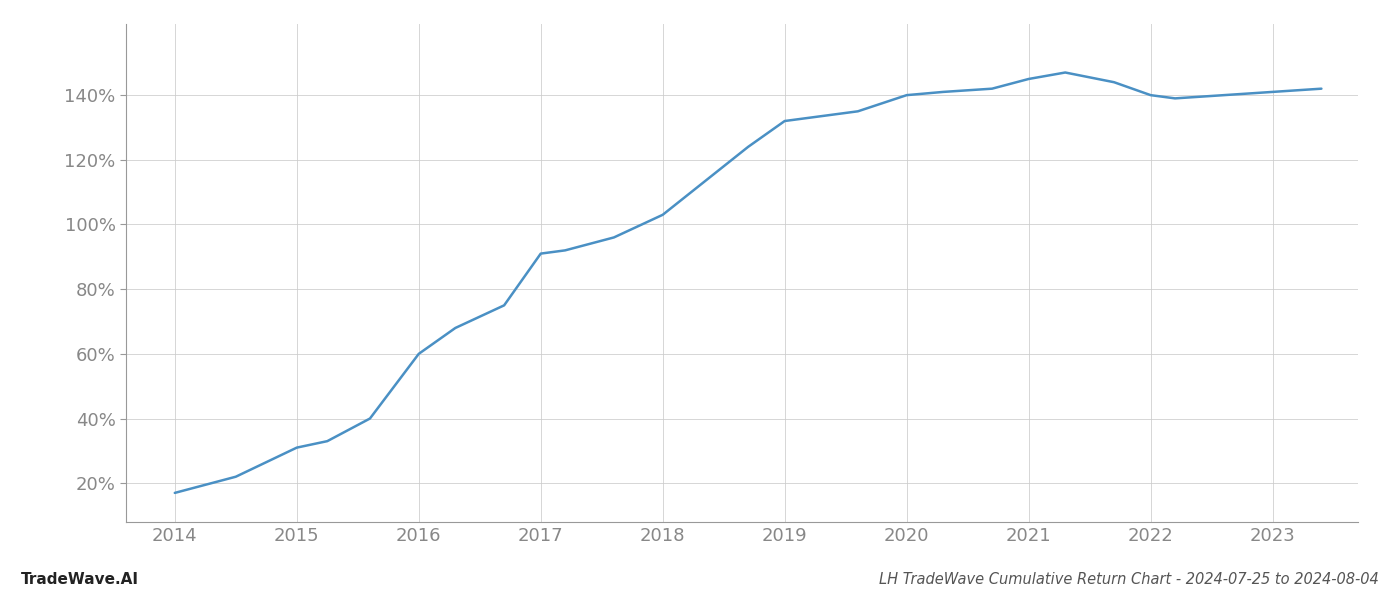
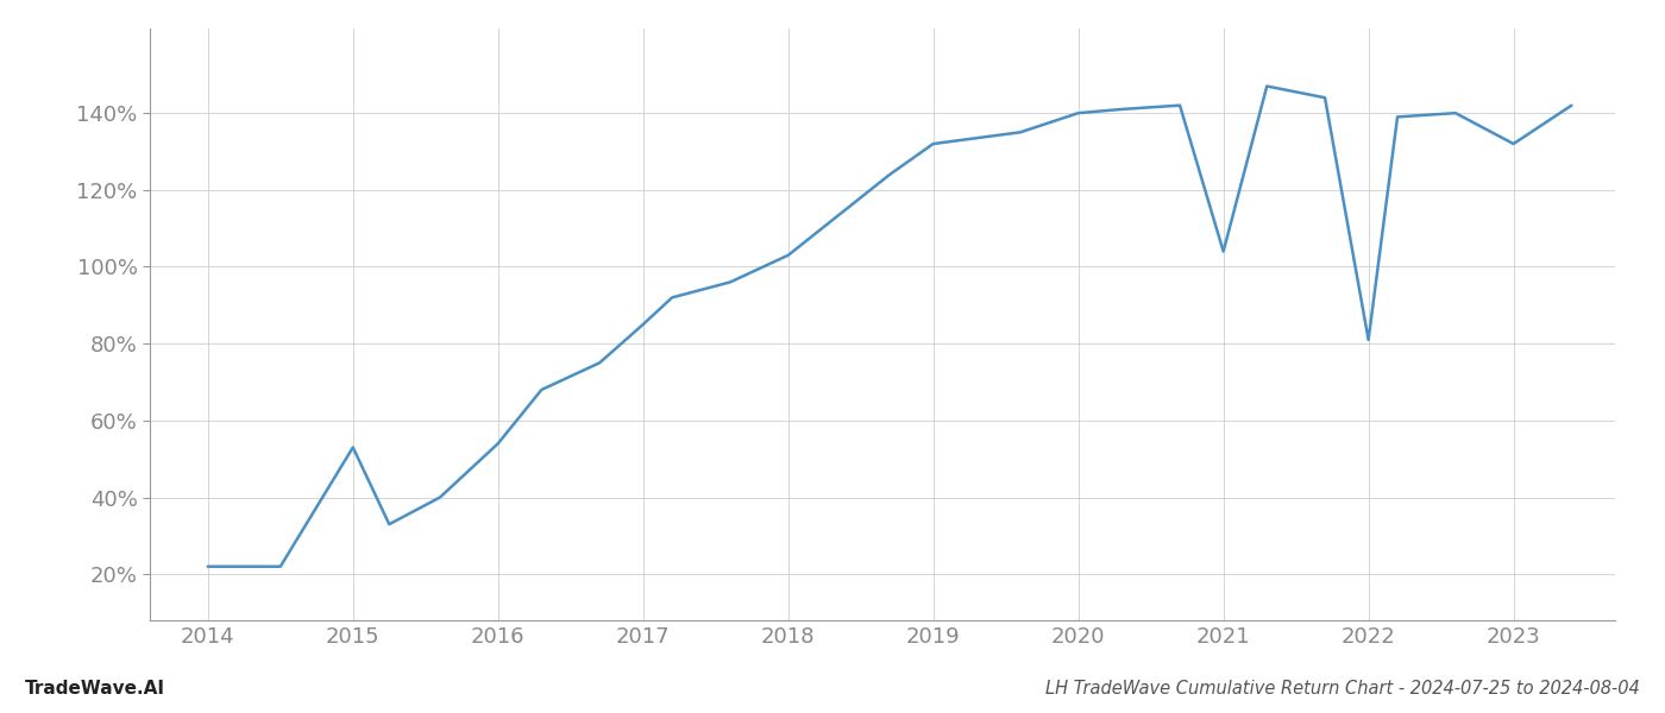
2014: 17% -> 22%
2015: 31% -> 53%
2016: 60% -> 54%
2017: 91% -> 85%
2021: 145% -> 104%
2022: 140% -> 81%
2023: 141% -> 132%
